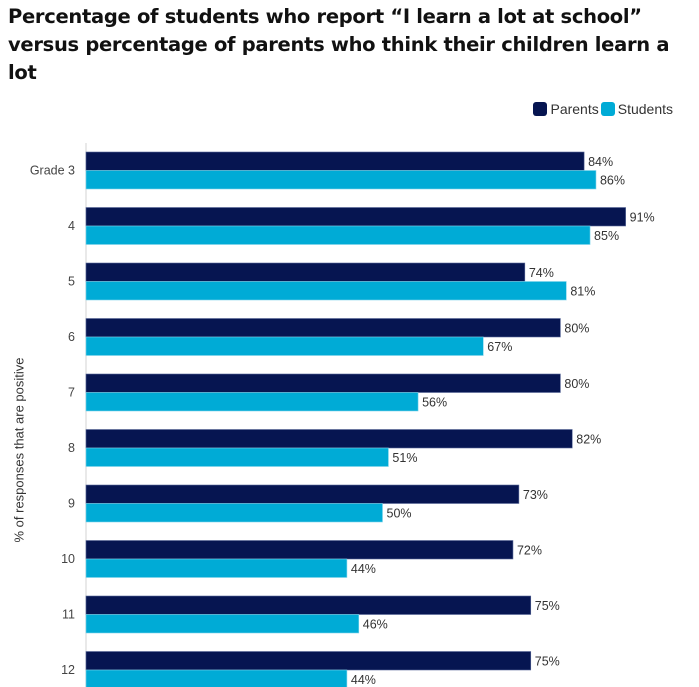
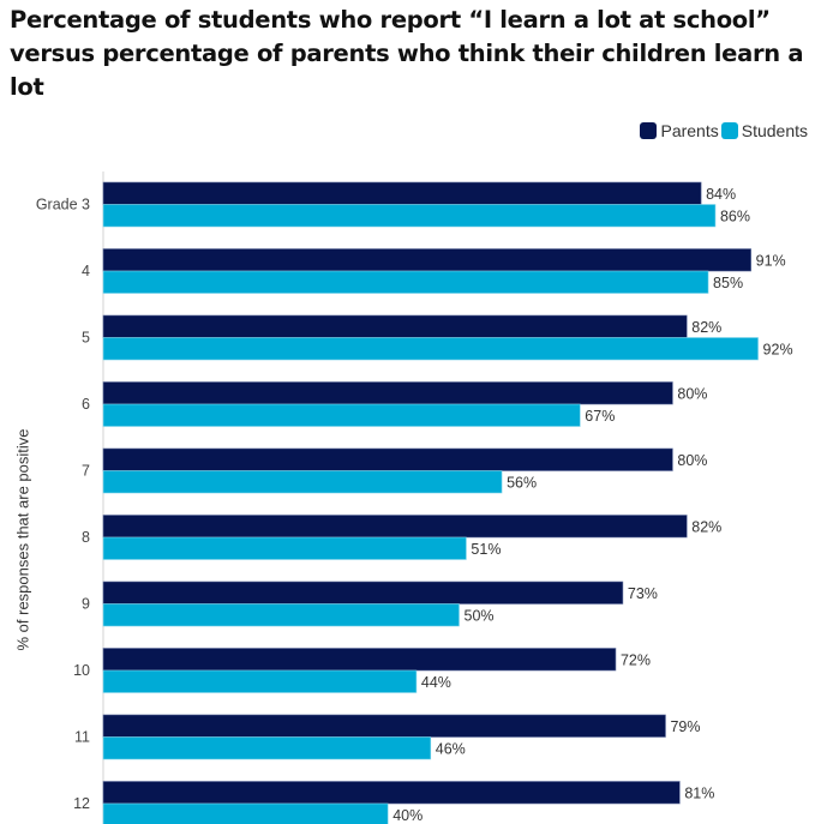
Parents/5: 74% -> 82%
Students/5: 81% -> 92%
Parents/11: 75% -> 79%
Parents/12: 75% -> 81%
Students/12: 44% -> 40%
